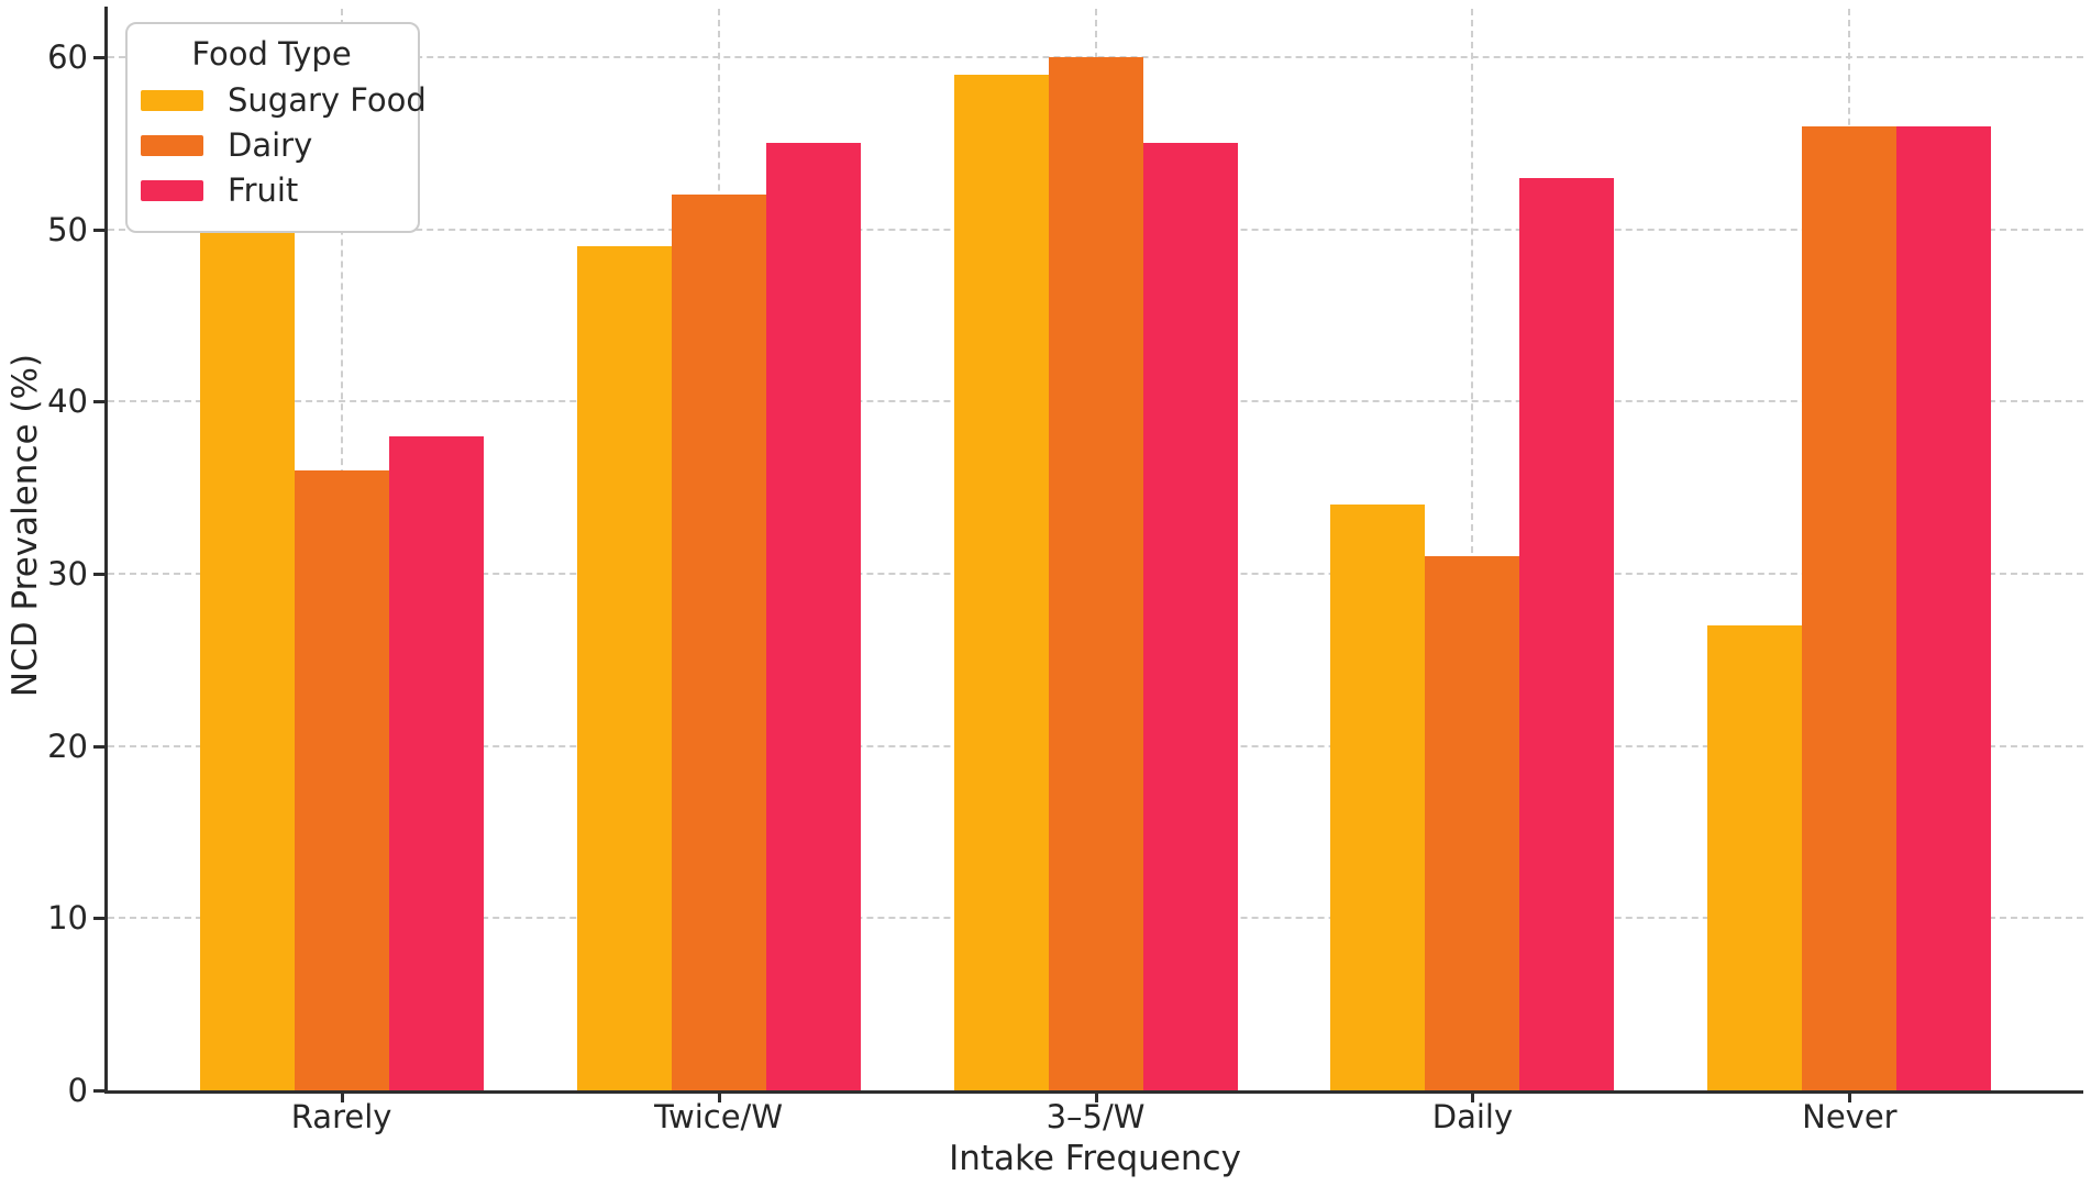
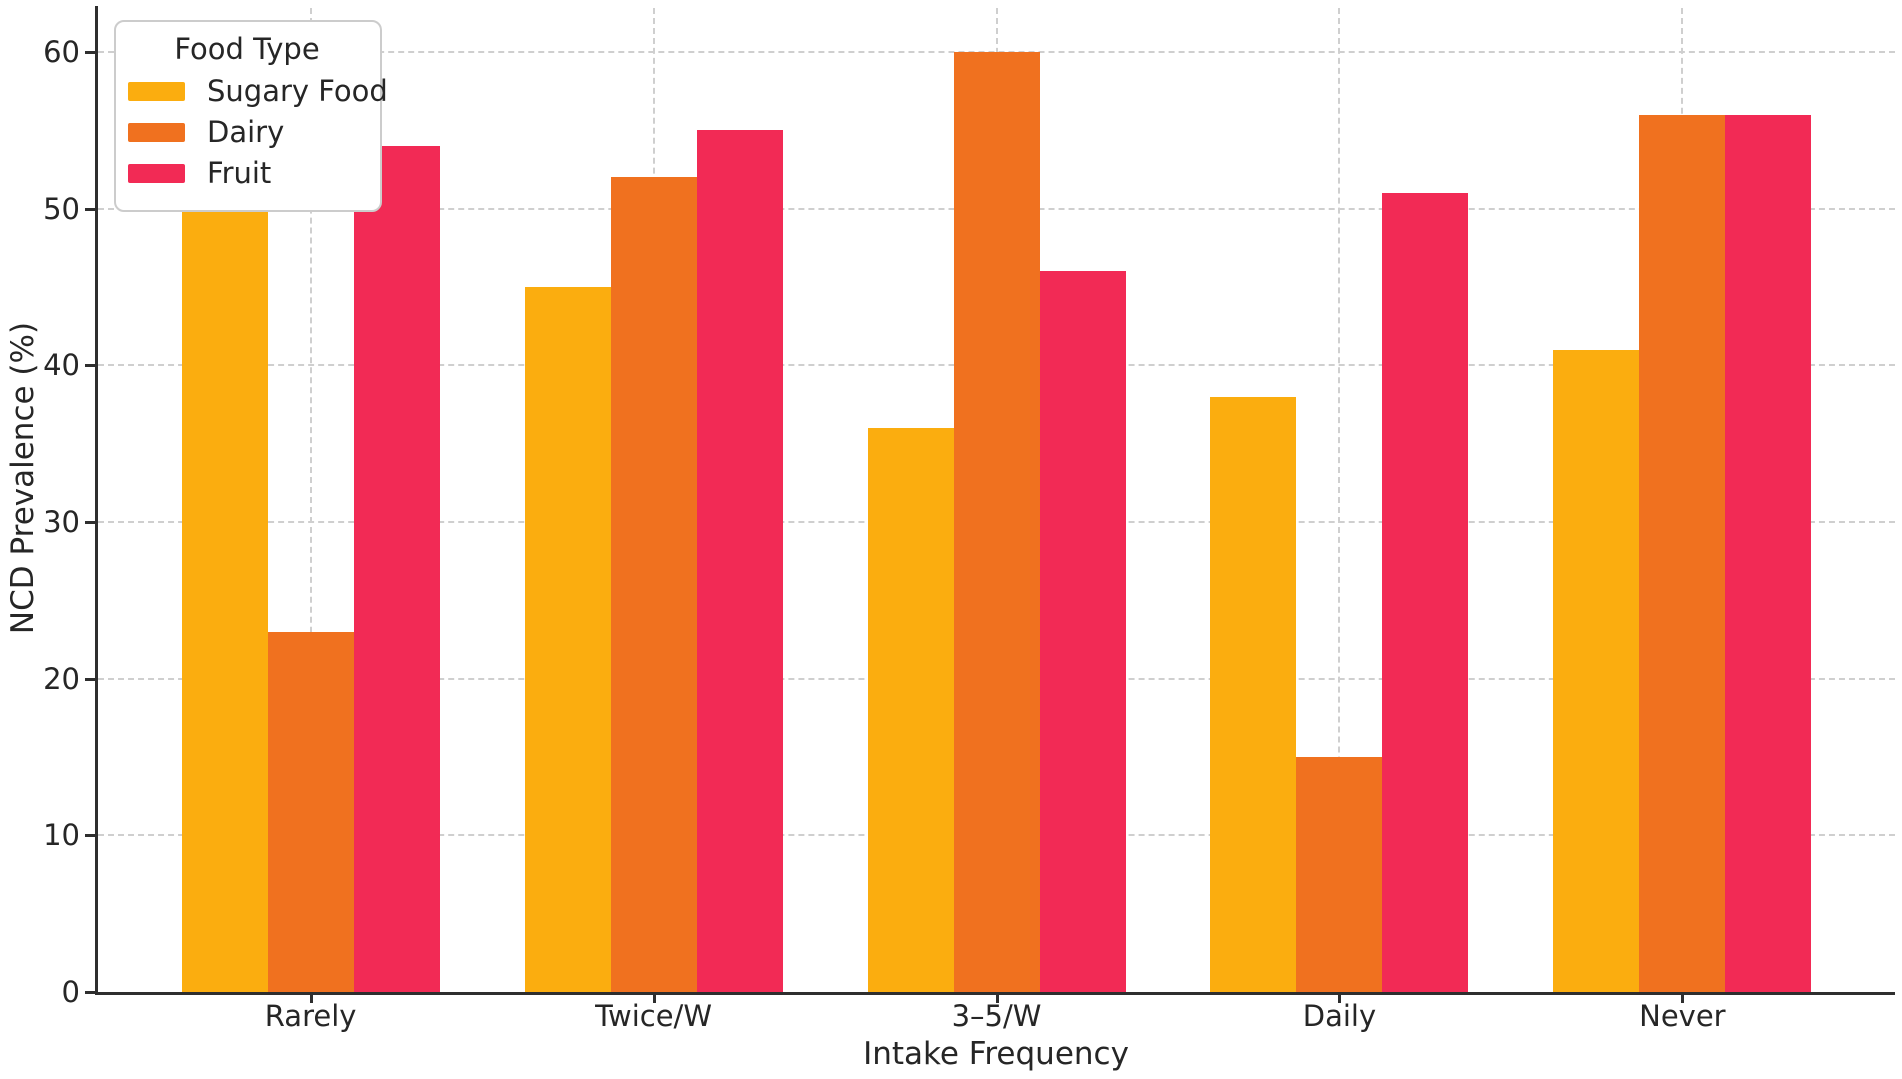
Dairy/Rarely: 36 -> 23
Fruit/Rarely: 38 -> 54
Sugary Food/Twice/W: 49 -> 45
Sugary Food/3–5/W: 59 -> 36
Fruit/3–5/W: 55 -> 46
Sugary Food/Daily: 34 -> 38
Dairy/Daily: 31 -> 15
Fruit/Daily: 53 -> 51
Sugary Food/Never: 27 -> 41
